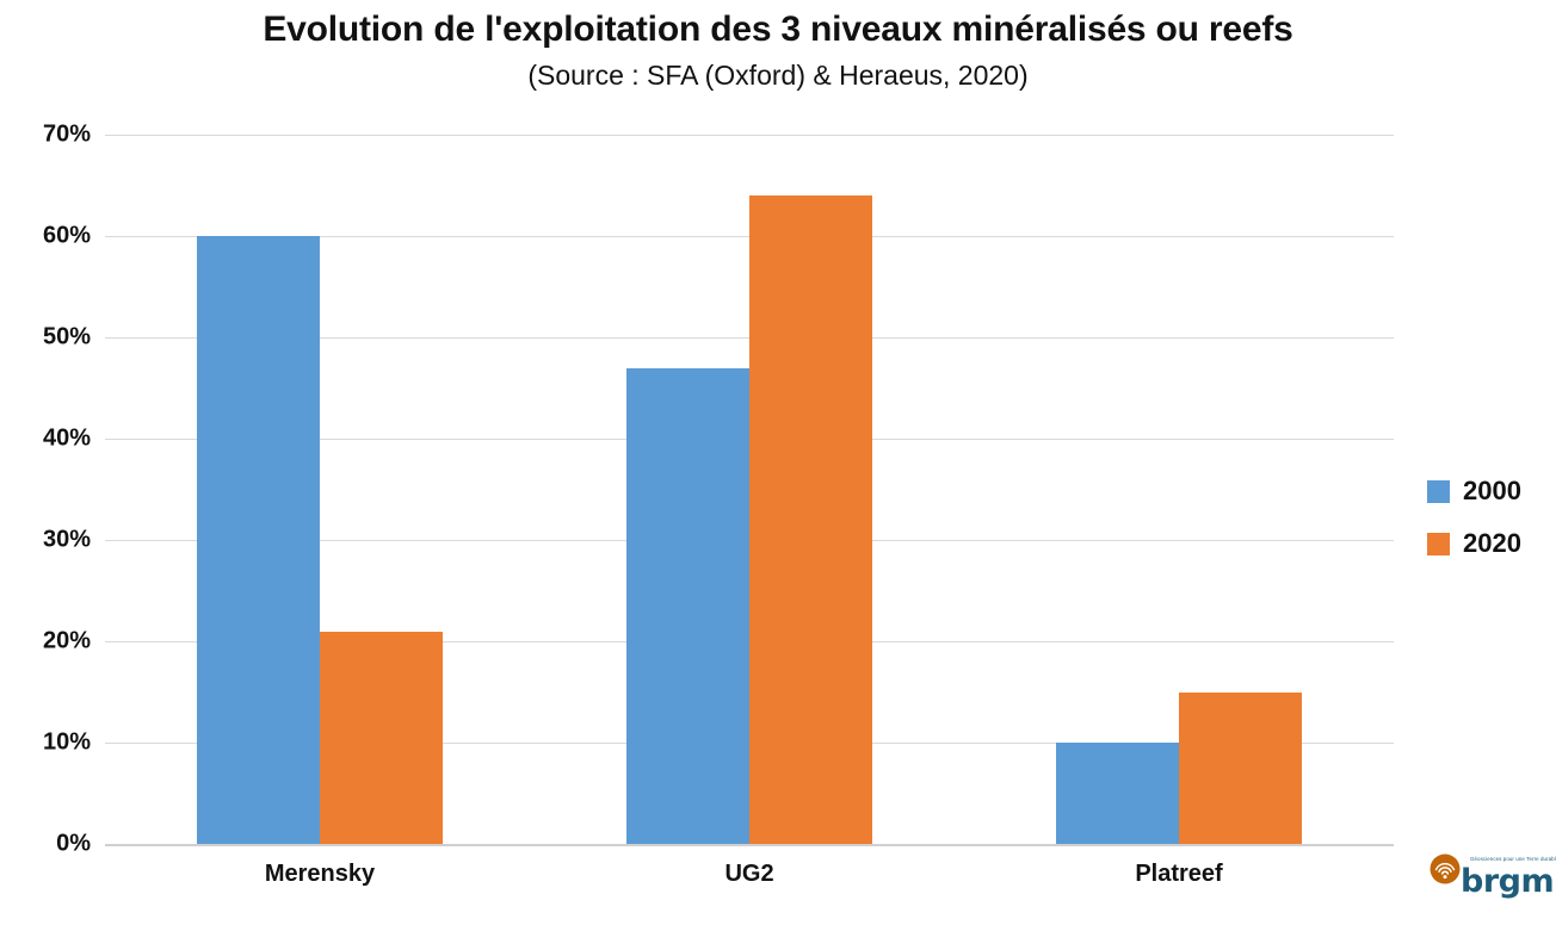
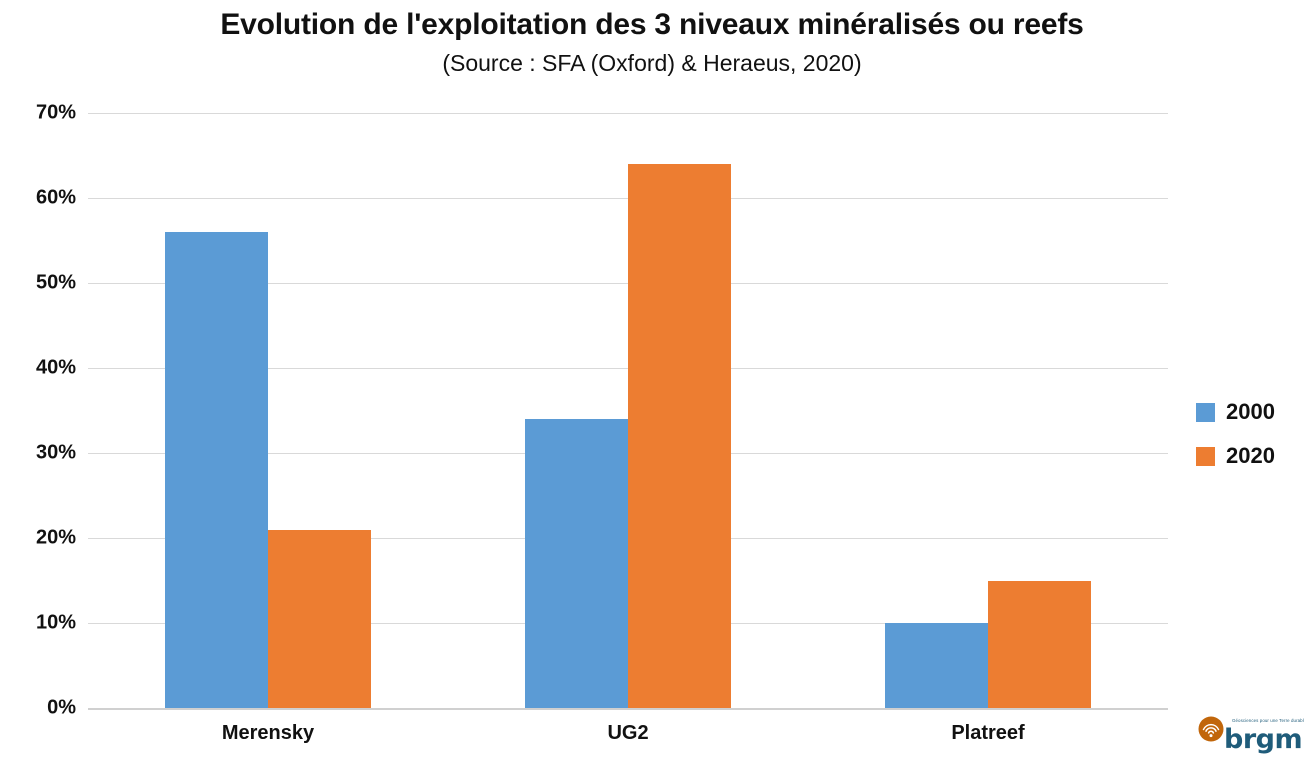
2000/Merensky: 60% -> 56%
2000/UG2: 47% -> 34%
